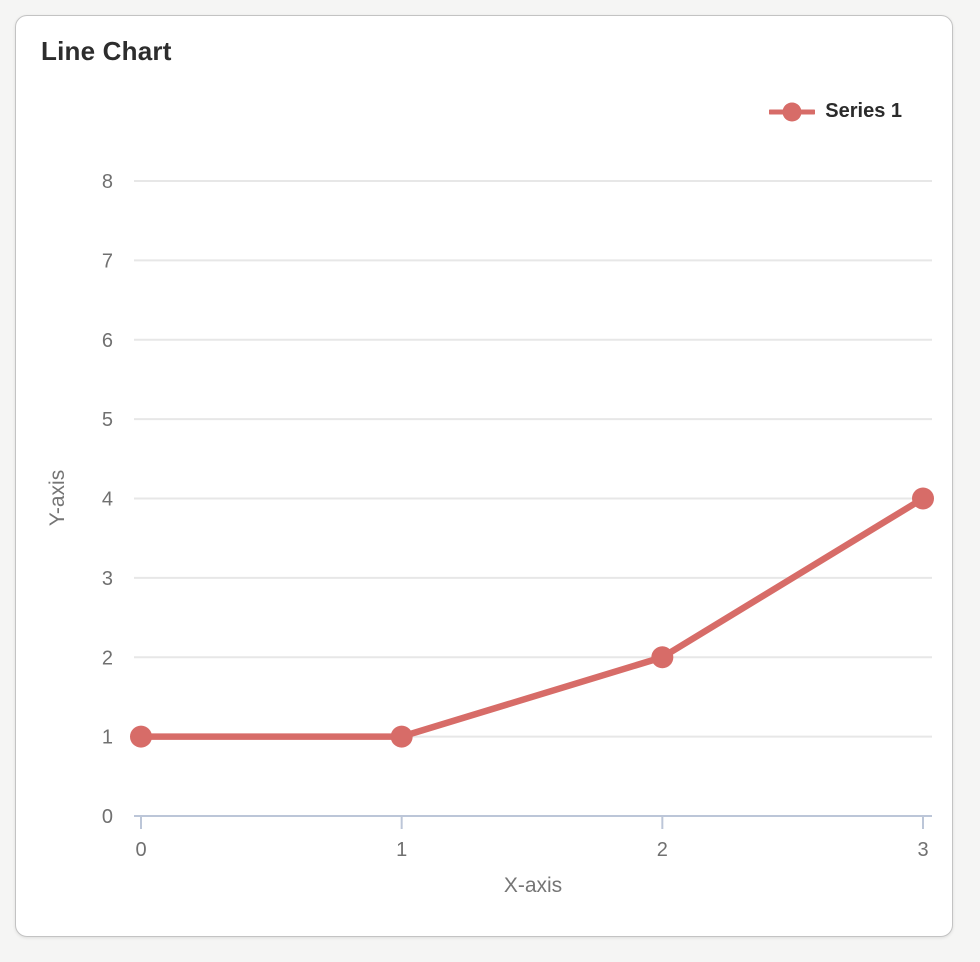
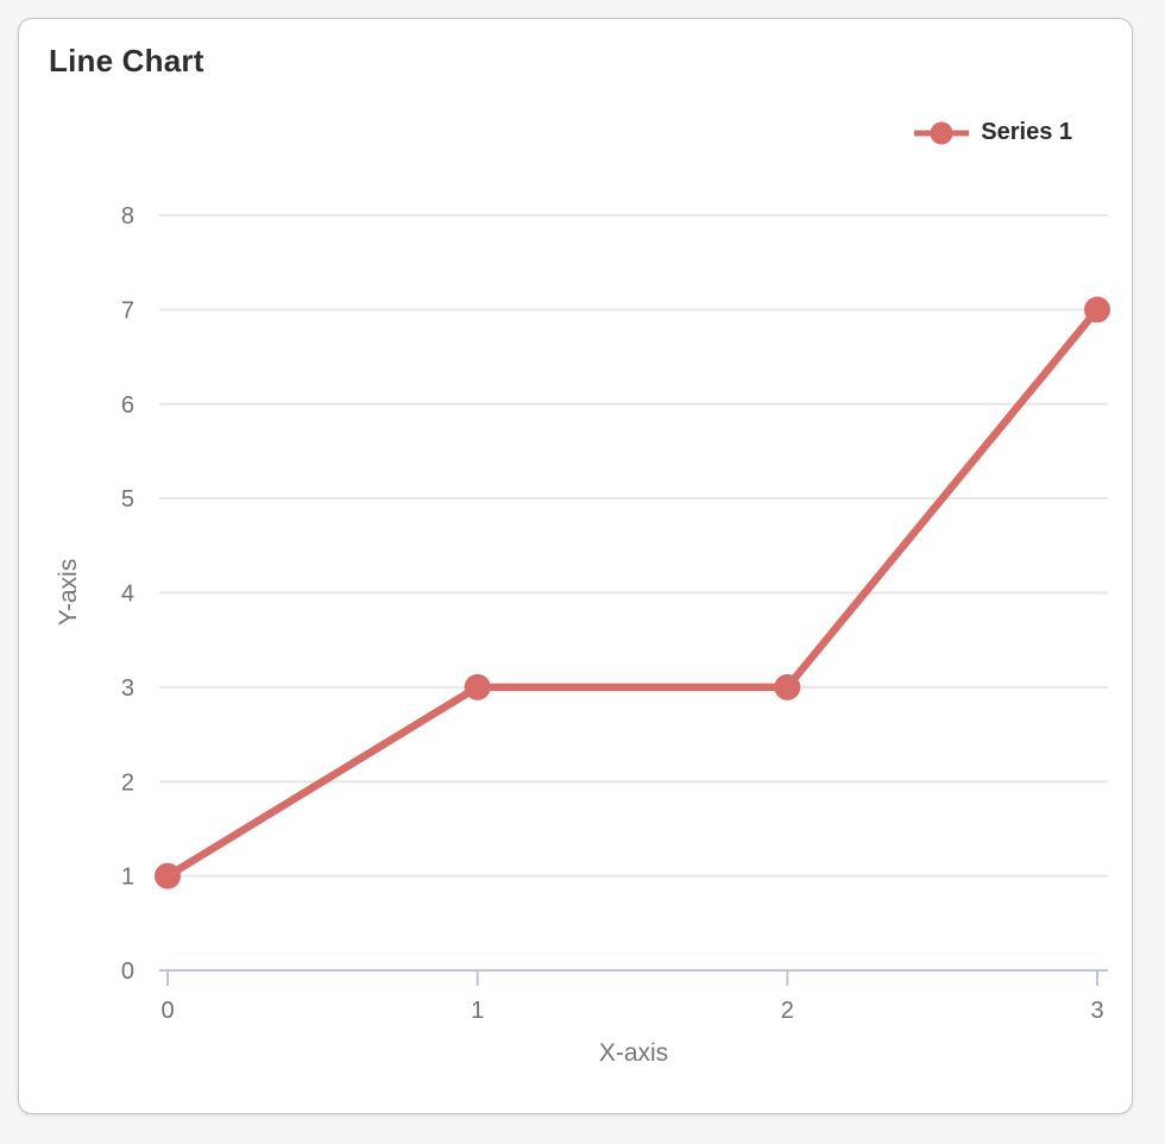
1: 1 -> 3
2: 2 -> 3
3: 4 -> 7
